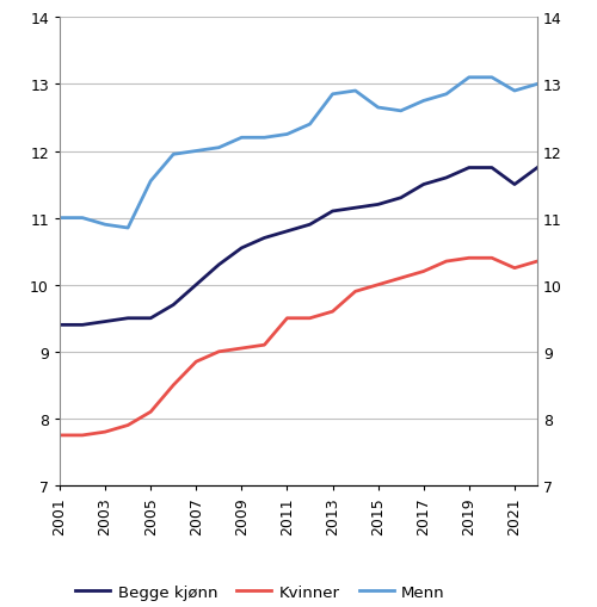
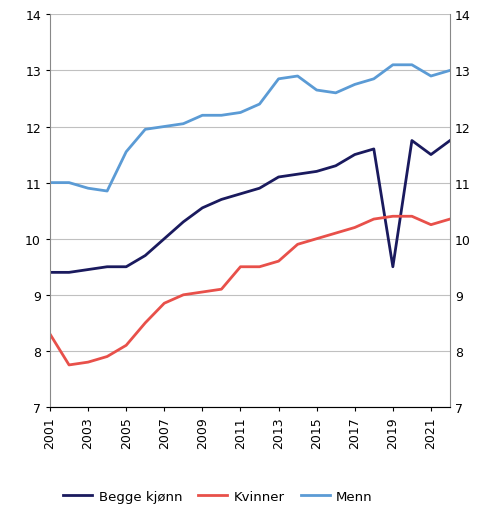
Kvinner/2001: 7.75 -> 8.30
Begge kjønn/2019: 11.75 -> 9.50
